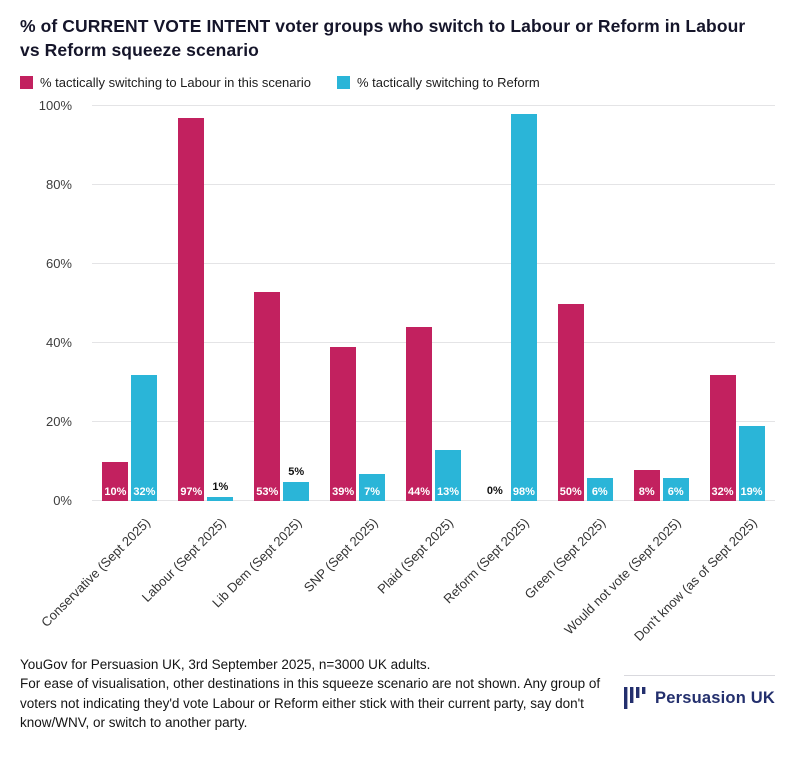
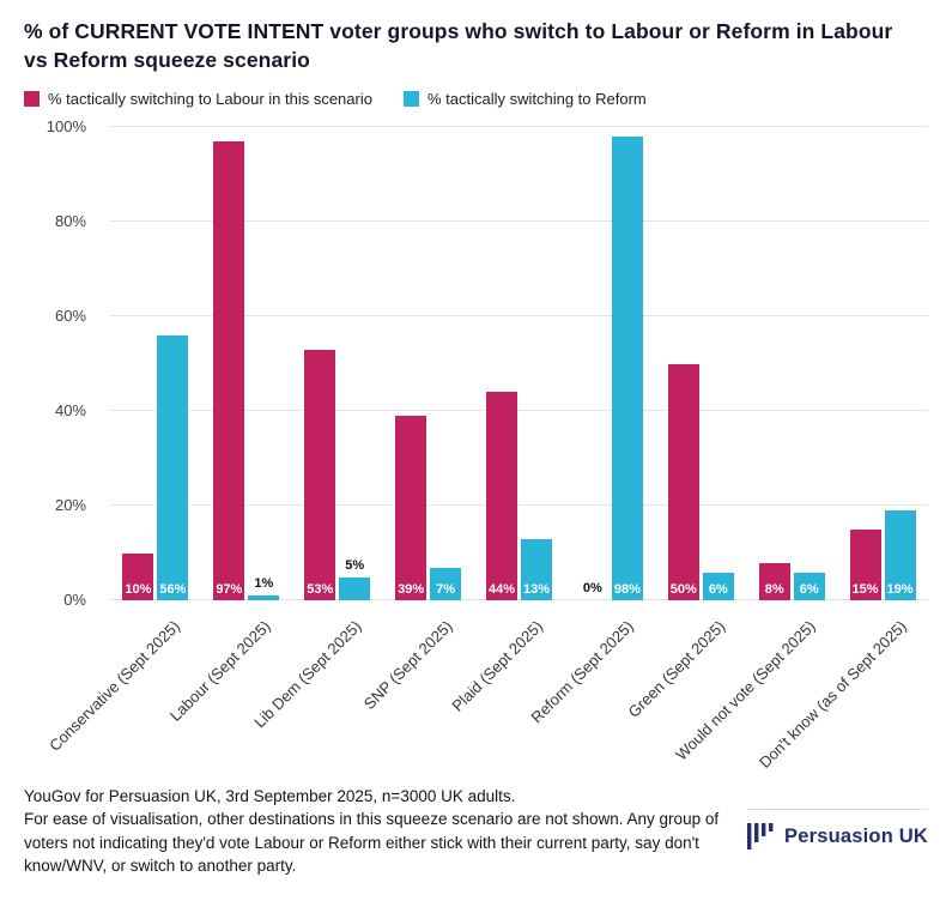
% tactically switching to Reform/Conservative (Sept 2025): 32% -> 56%
% tactically switching to Labour in this scenario/Don't know (as of Sept 2025): 32% -> 15%
